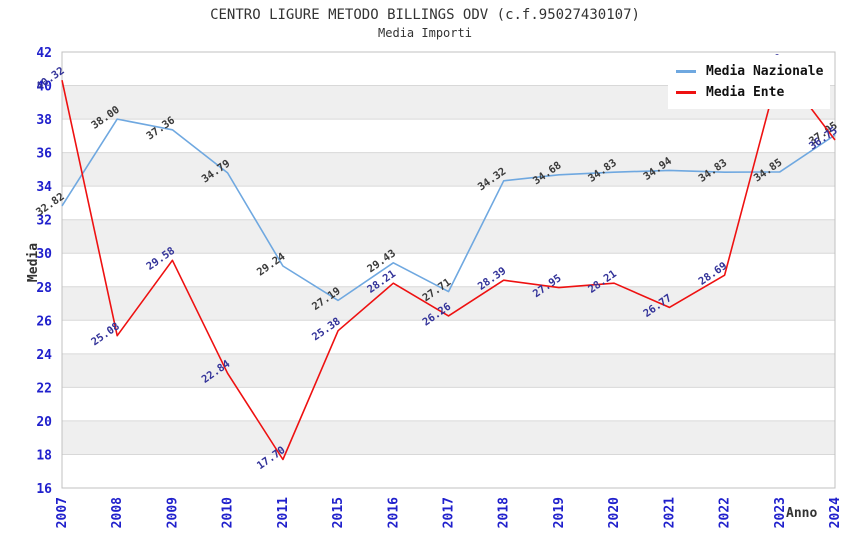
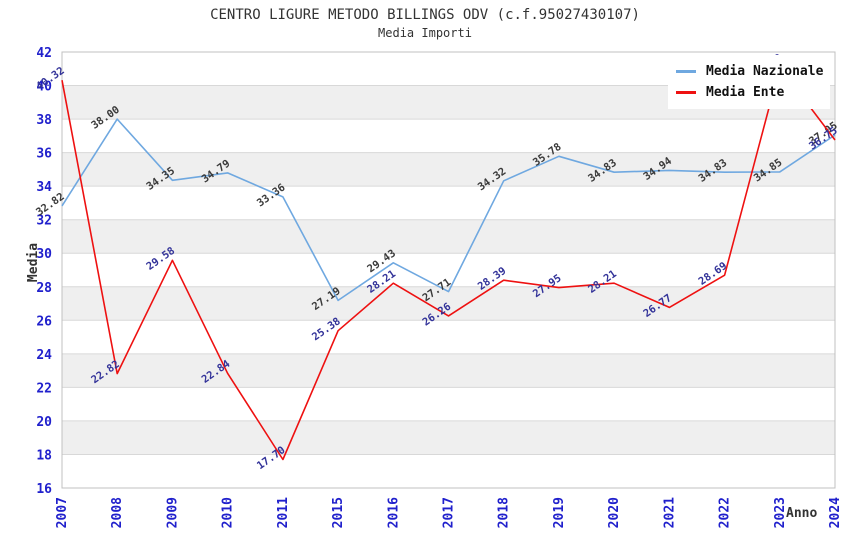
Media Ente/2008: 25.08 -> 22.82
Media Nazionale/2009: 37.36 -> 34.35
Media Nazionale/2011: 29.24 -> 33.36
Media Nazionale/2019: 34.68 -> 35.78
